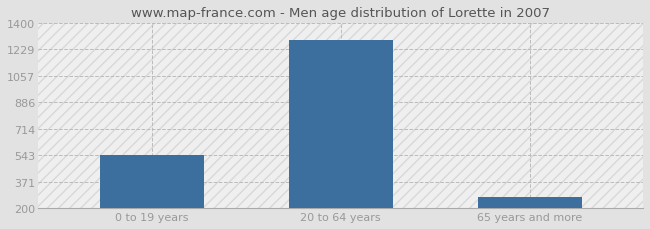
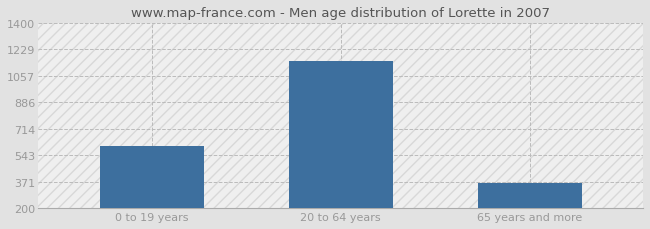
0 to 19 years: 540 -> 600
20 to 64 years: 1290 -> 1150
65 years and more: 270 -> 360
